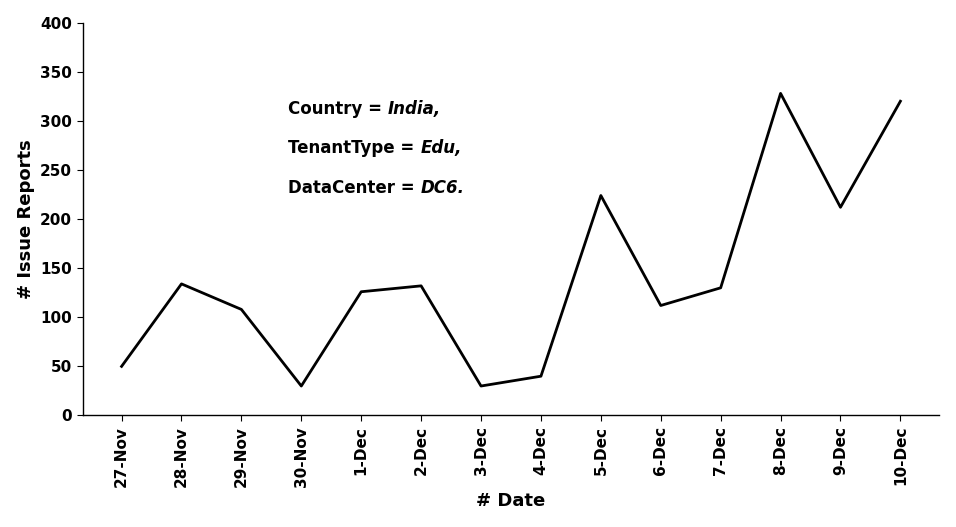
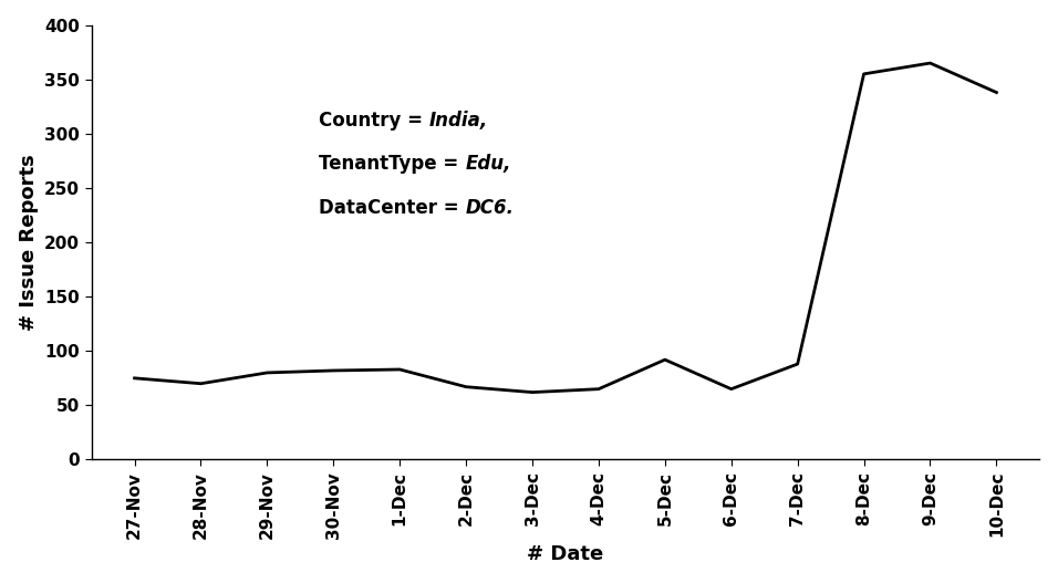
27-Nov: 50 -> 75
28-Nov: 134 -> 70
29-Nov: 108 -> 80
30-Nov: 30 -> 82
1-Dec: 126 -> 83
2-Dec: 132 -> 67
3-Dec: 30 -> 62
4-Dec: 40 -> 65
5-Dec: 224 -> 92
6-Dec: 112 -> 65
7-Dec: 130 -> 88
8-Dec: 328 -> 355
9-Dec: 212 -> 365
10-Dec: 320 -> 338
